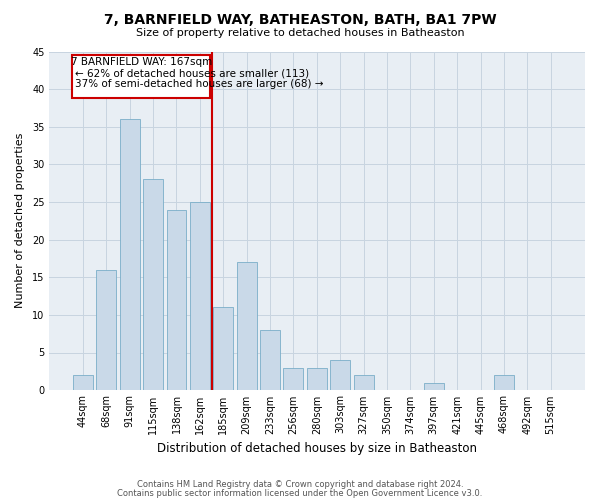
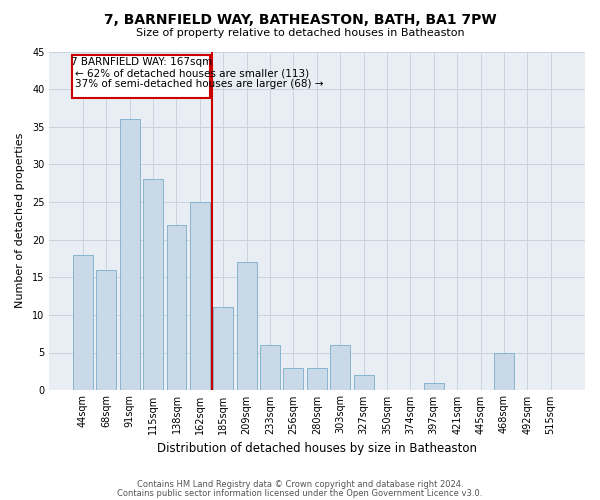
44sqm: 2 -> 18
138sqm: 24 -> 22
233sqm: 8 -> 6
303sqm: 4 -> 6
468sqm: 2 -> 5
